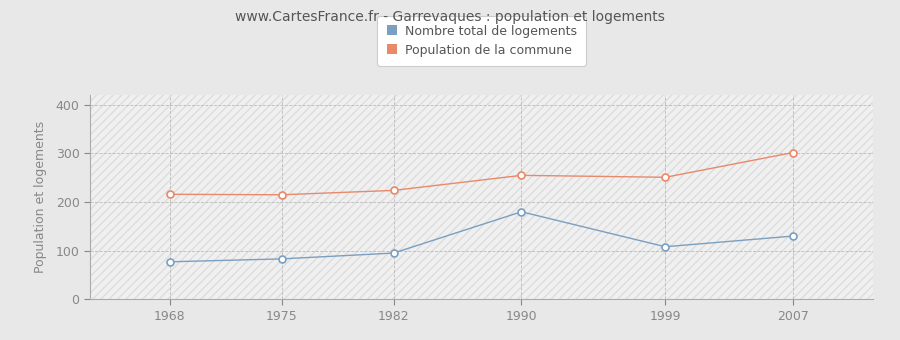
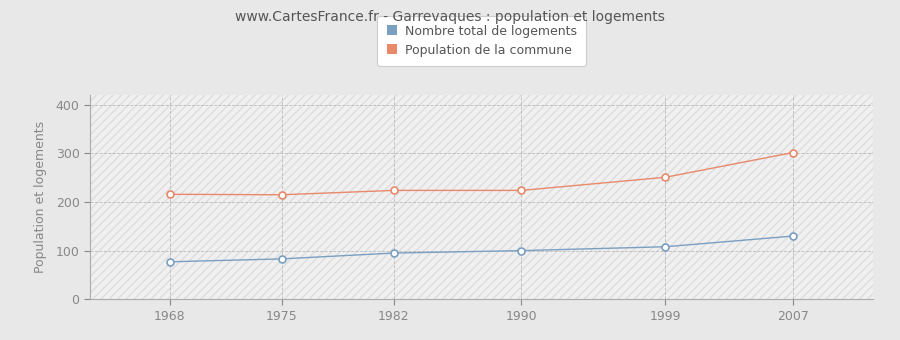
Nombre total de logements/1990: 180 -> 100
Population de la commune/1990: 255 -> 224
